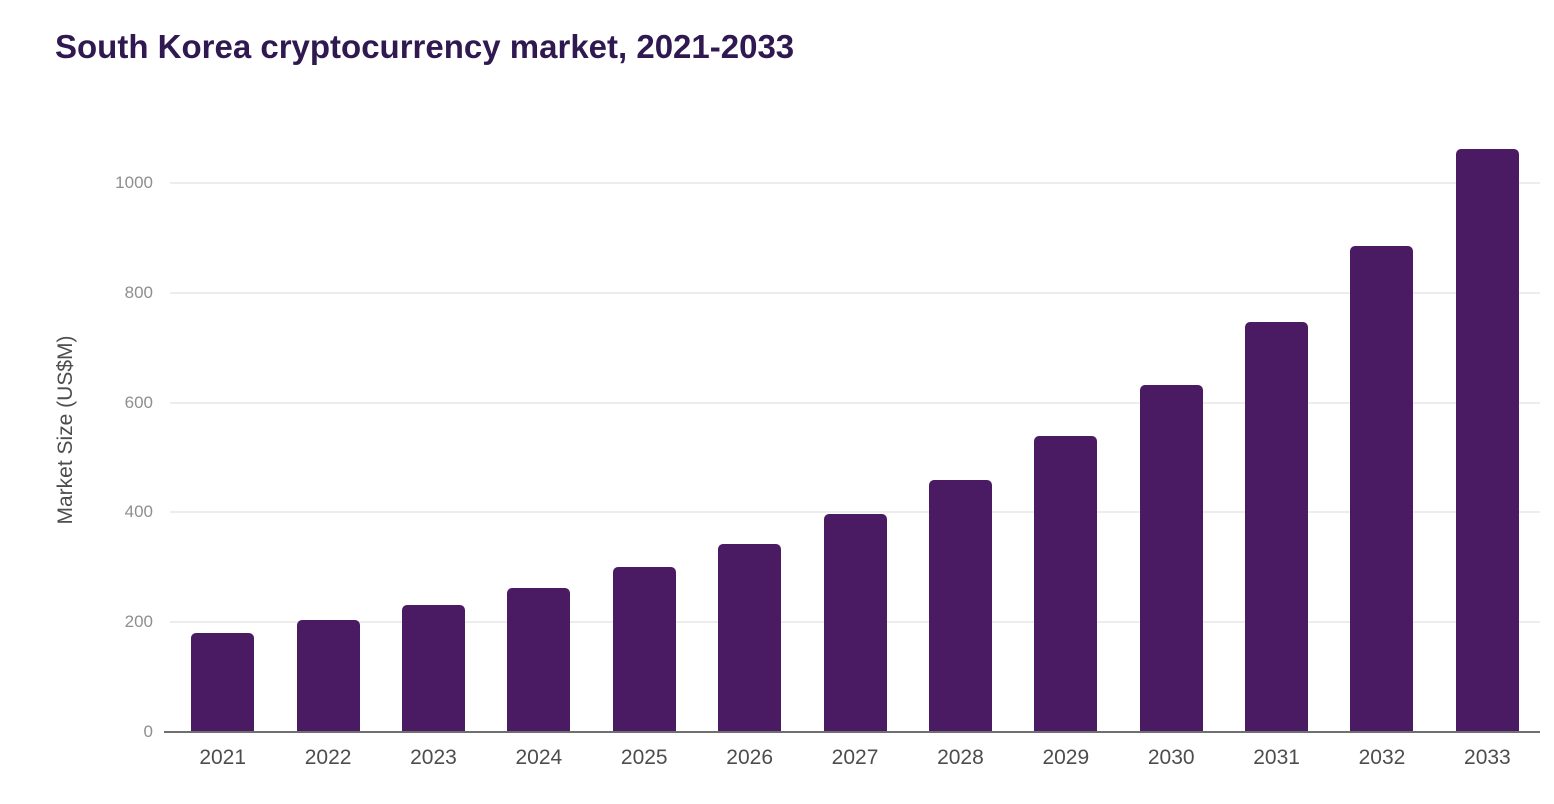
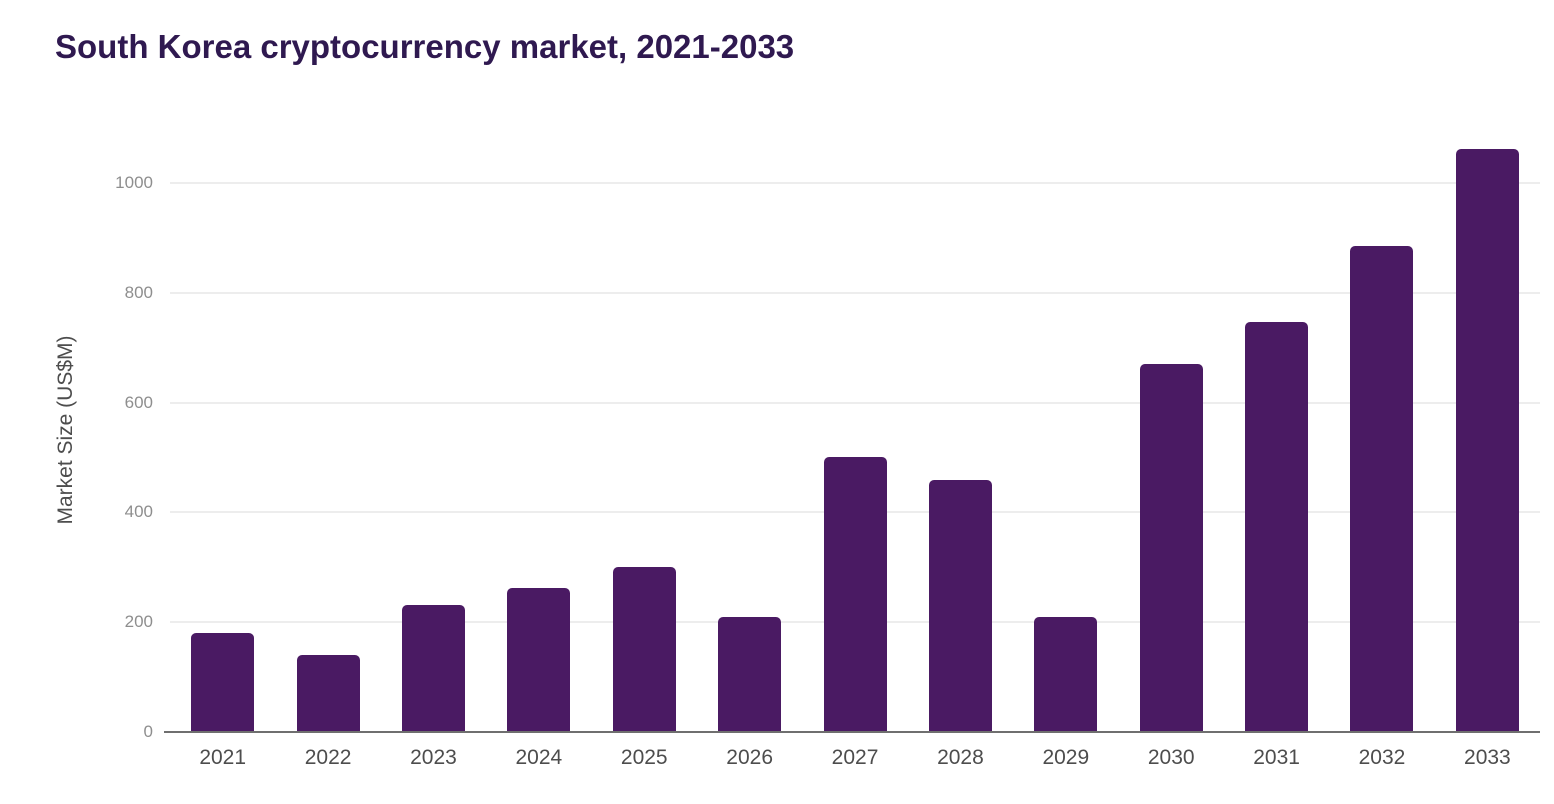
2022: 200 -> 140
2026: 340 -> 210
2027: 400 -> 500
2029: 540 -> 210
2030: 630 -> 670
